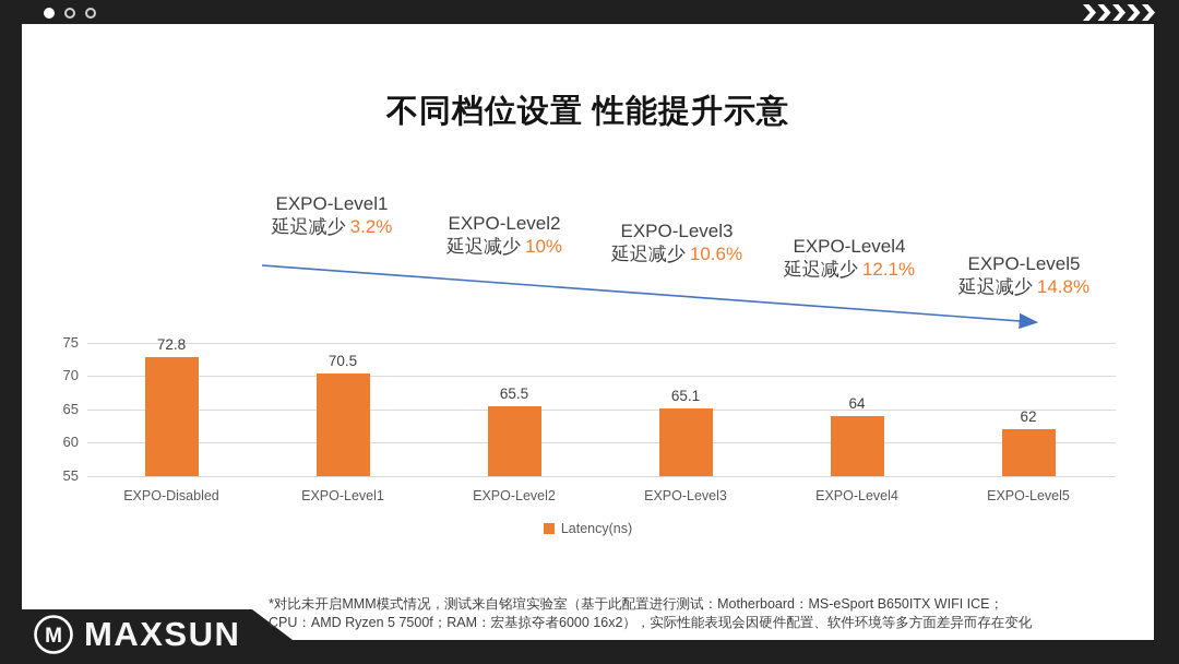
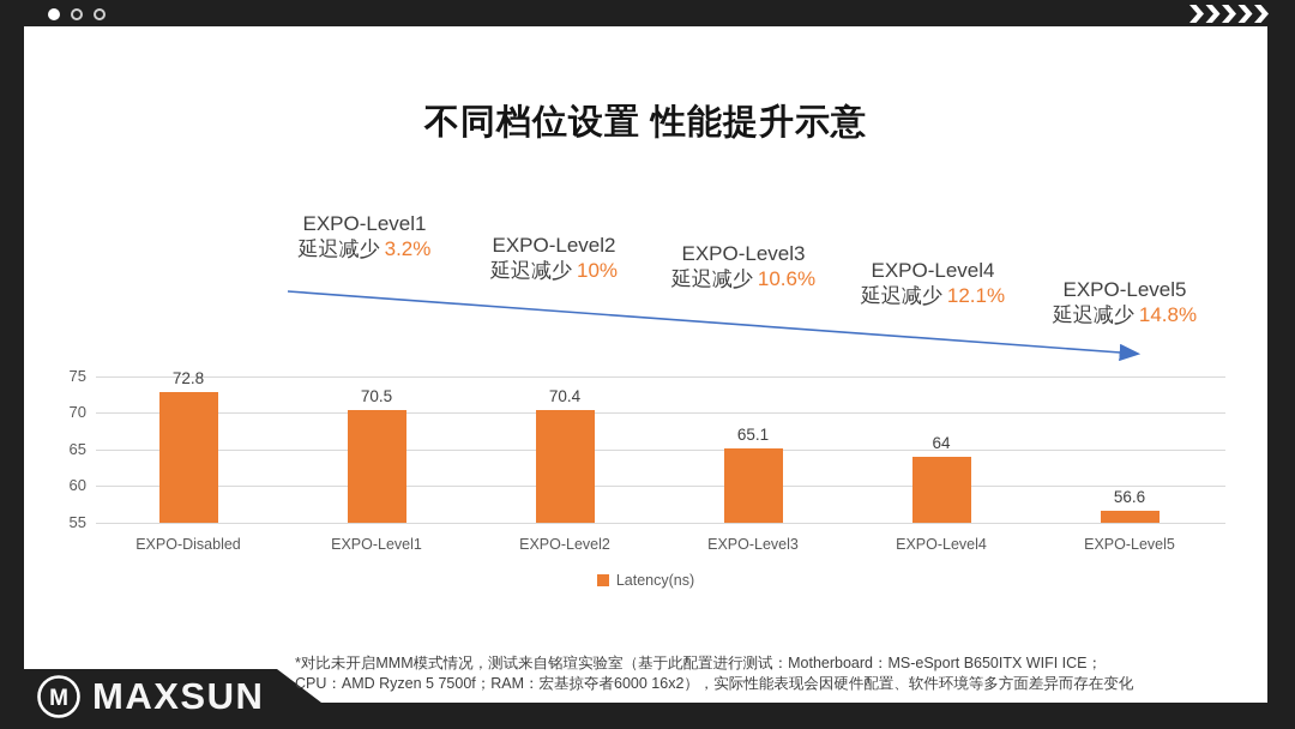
EXPO-Level2: 65.5 -> 70.4
EXPO-Level5: 62 -> 56.6
